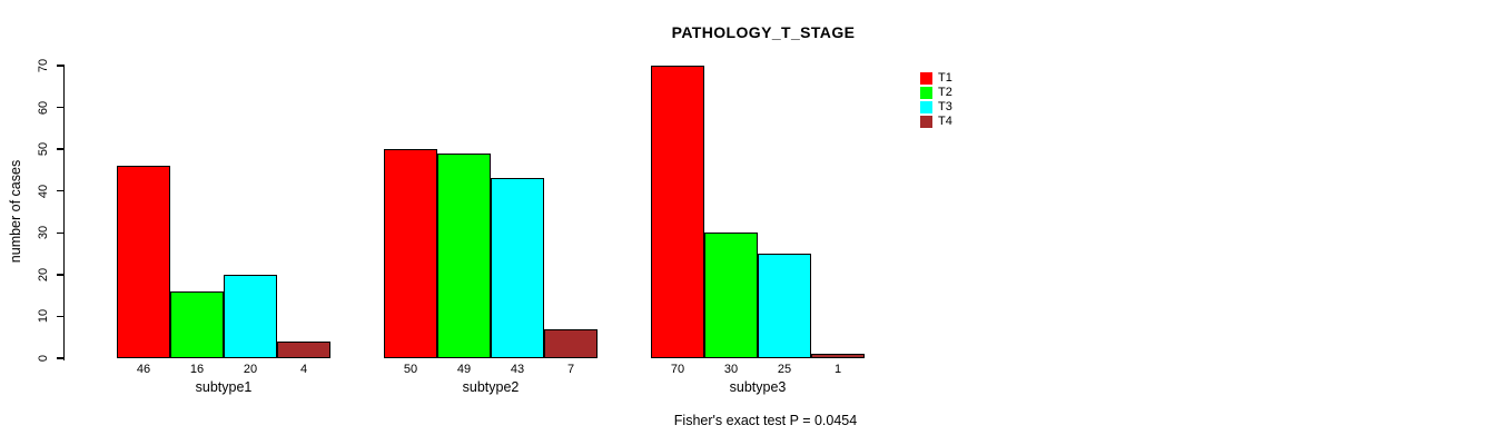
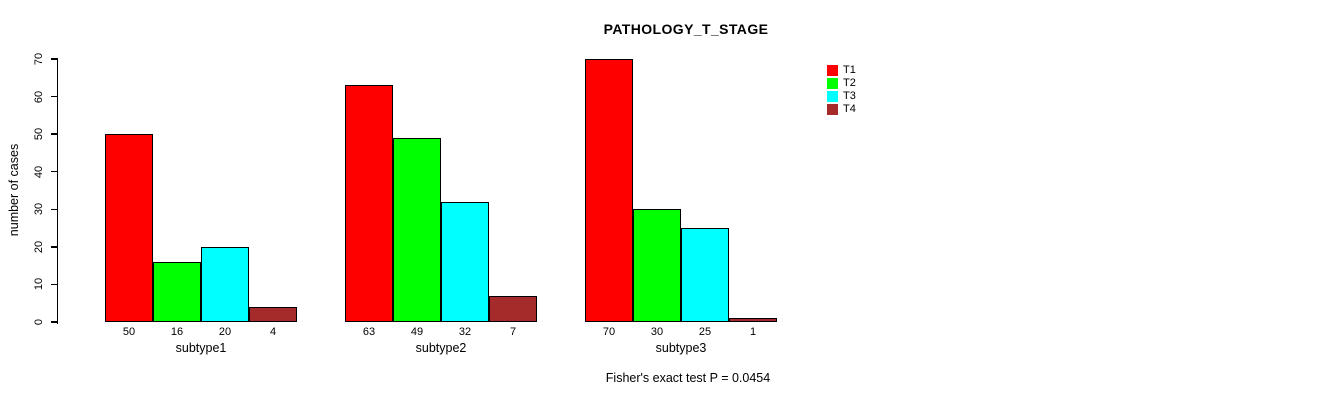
T1/subtype1: 46 -> 50
T1/subtype2: 50 -> 63
T3/subtype2: 43 -> 32
